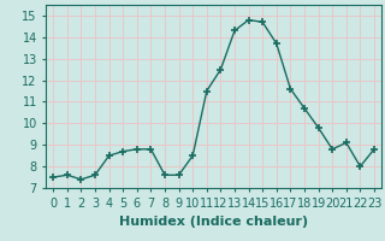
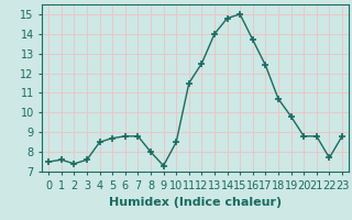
8: 7.6 -> 8.0
9: 7.6 -> 7.3
13: 14.3 -> 14.0
15: 14.7 -> 15.0
17: 11.6 -> 12.4
21: 9.1 -> 8.8
22: 8.0 -> 7.7
